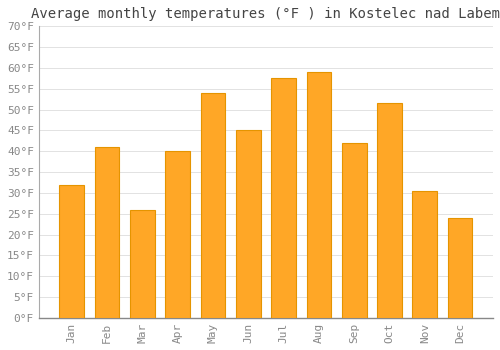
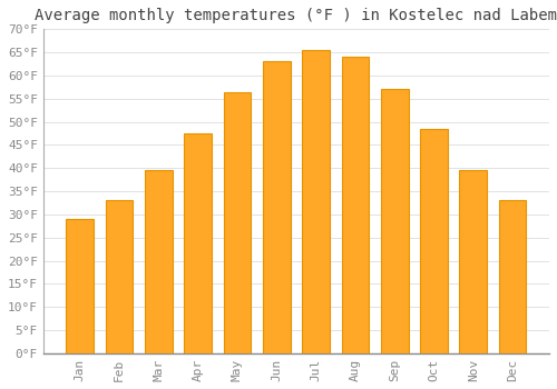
Jan: 32.0°F -> 29.0°F
Feb: 41.0°F -> 33.0°F
Mar: 26.0°F -> 39.5°F
Apr: 40.0°F -> 47.5°F
May: 54.0°F -> 56.5°F
Jun: 45.0°F -> 63.0°F
Jul: 57.5°F -> 65.5°F
Aug: 59.0°F -> 64.0°F
Sep: 42.0°F -> 57.0°F
Oct: 51.5°F -> 48.5°F
Nov: 30.5°F -> 39.5°F
Dec: 24.0°F -> 33.0°F
